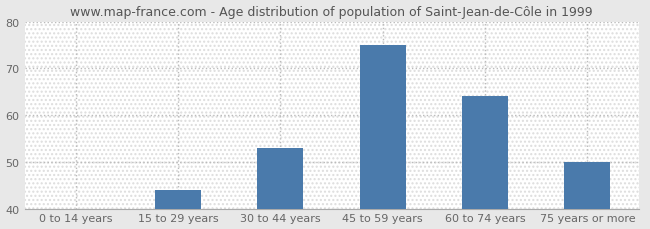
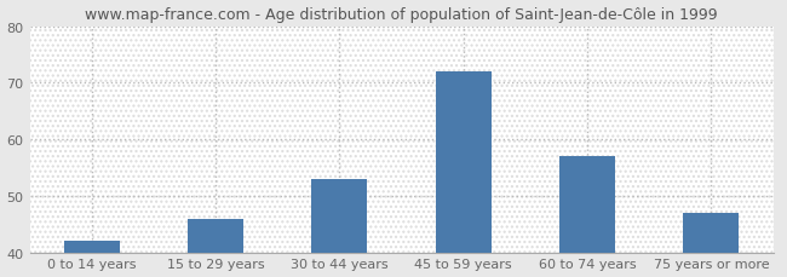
0 to 14 years: 40 -> 42
15 to 29 years: 44 -> 46
45 to 59 years: 75 -> 72
60 to 74 years: 64 -> 57
75 years or more: 50 -> 47
